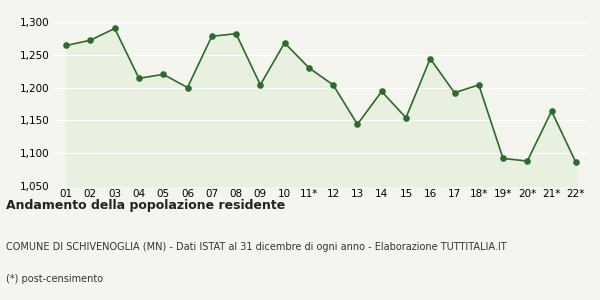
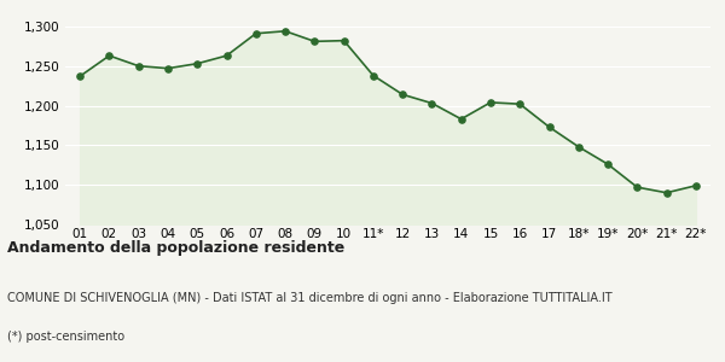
01: 1,264 -> 1,237
02: 1,272 -> 1,263
03: 1,290 -> 1,250
04: 1,214 -> 1,247
05: 1,220 -> 1,253
06: 1,200 -> 1,263
07: 1,278 -> 1,291
08: 1,282 -> 1,294
09: 1,204 -> 1,281
10: 1,268 -> 1,282
11*: 1,230 -> 1,238
12: 1,204 -> 1,214
13: 1,144 -> 1,203
14: 1,194 -> 1,183
15: 1,154 -> 1,204
16: 1,244 -> 1,202
17: 1,192 -> 1,173
18*: 1,204 -> 1,148
19*: 1,092 -> 1,126
20*: 1,088 -> 1,097
21*: 1,164 -> 1,090
22*: 1,086 -> 1,099
